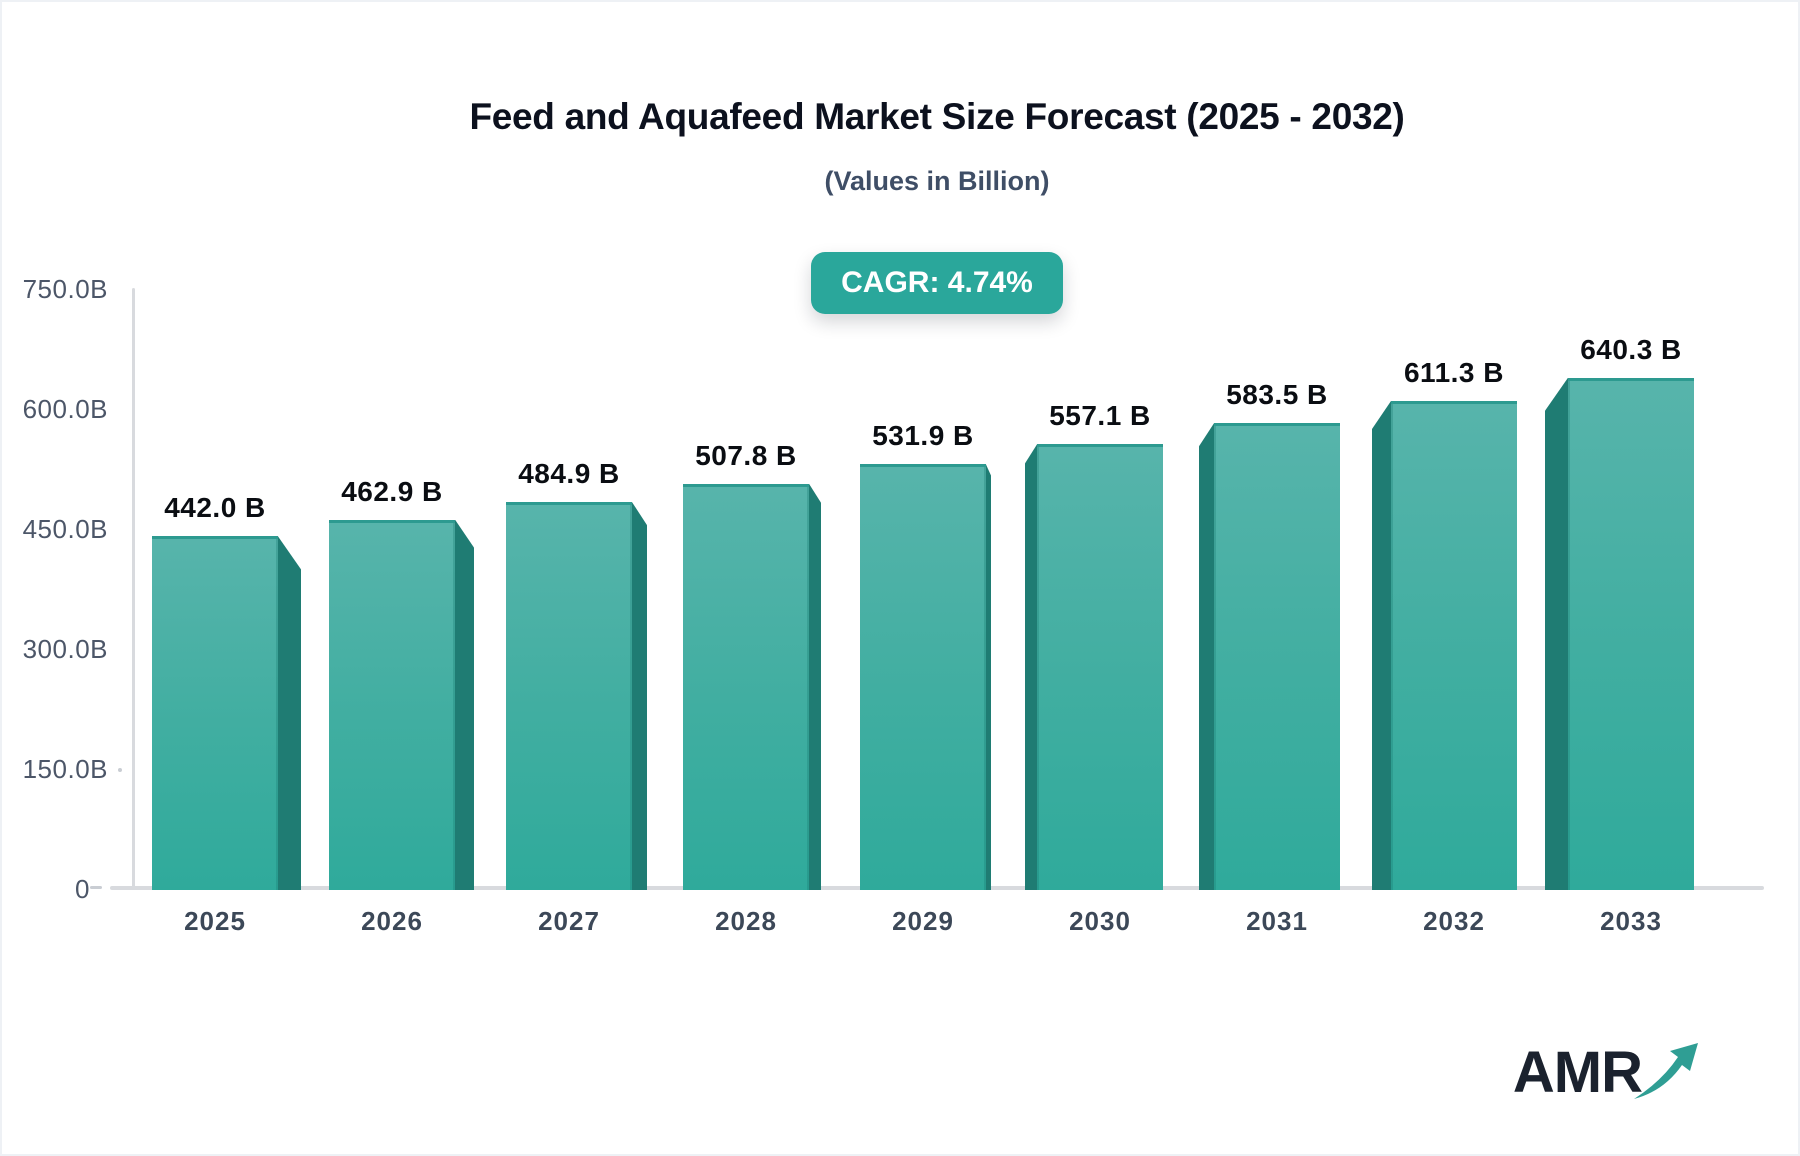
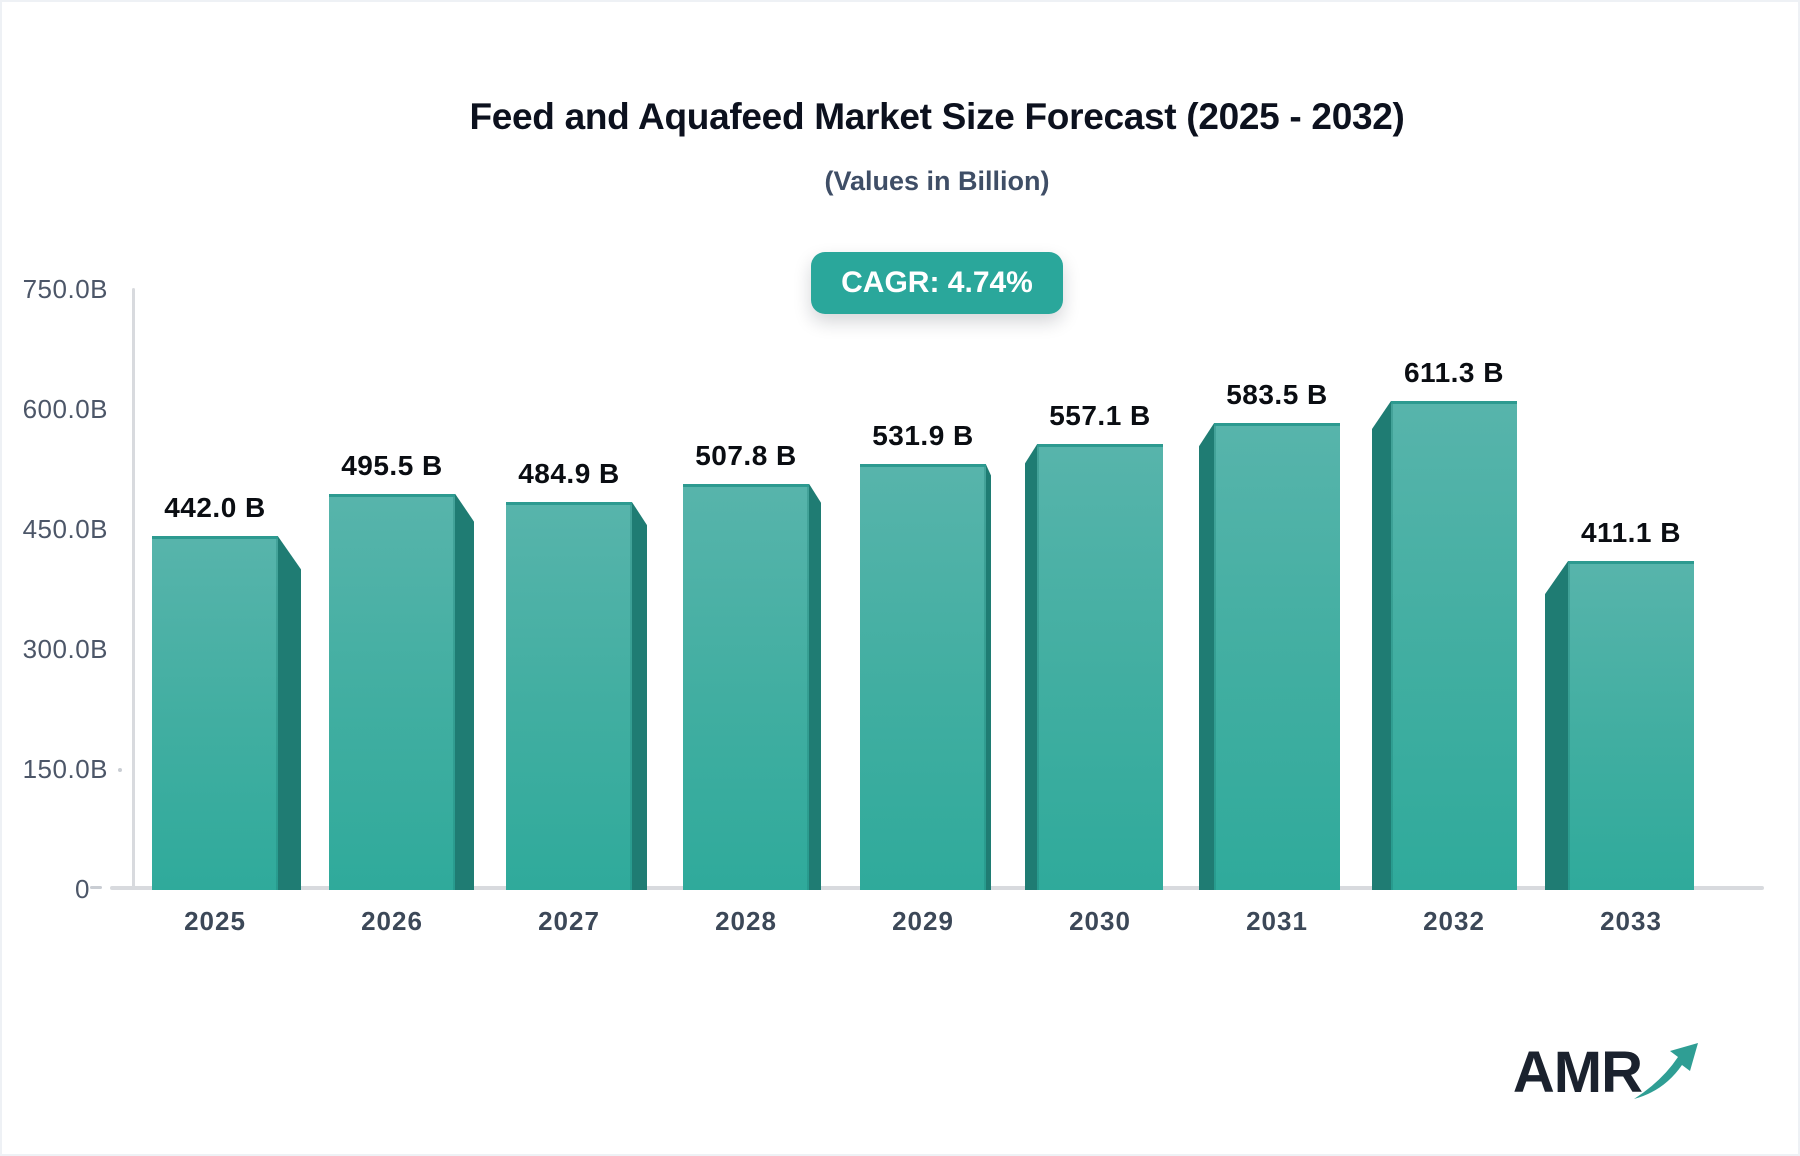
2026: 462.9 -> 495.5
2033: 640.3 -> 411.1
